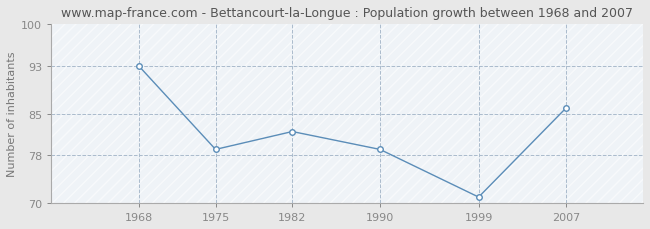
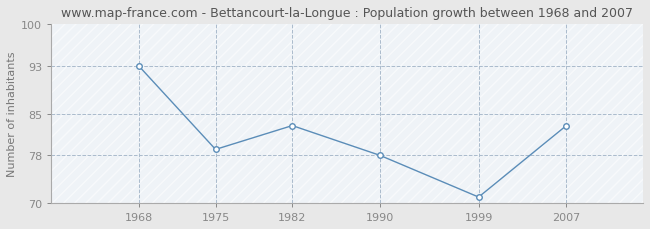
1982: 82 -> 83
1990: 79 -> 78
2007: 86 -> 83
